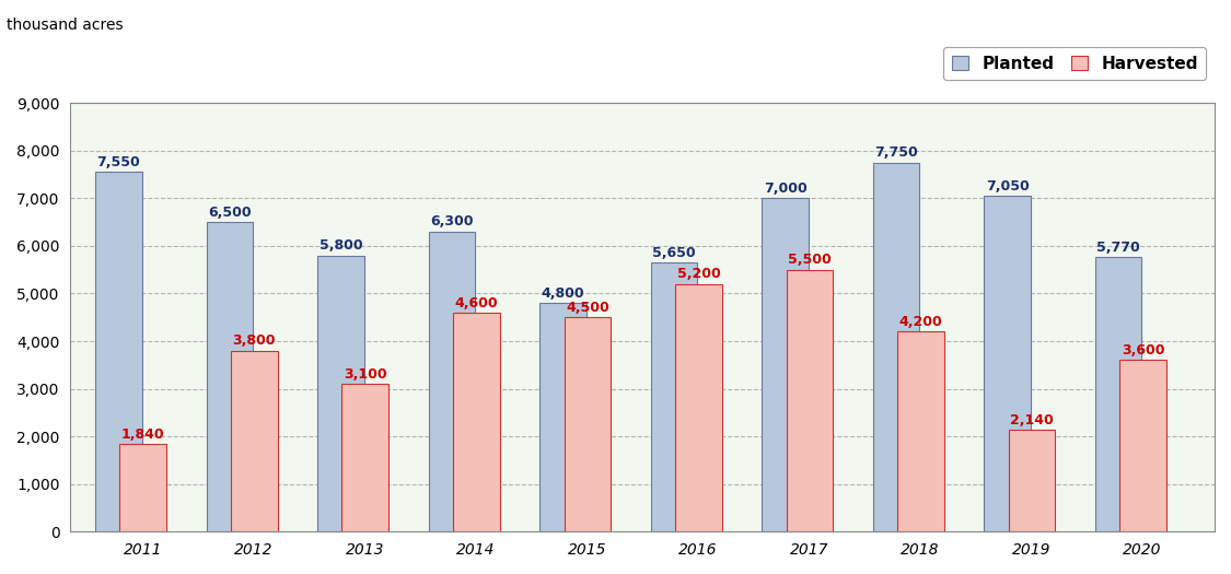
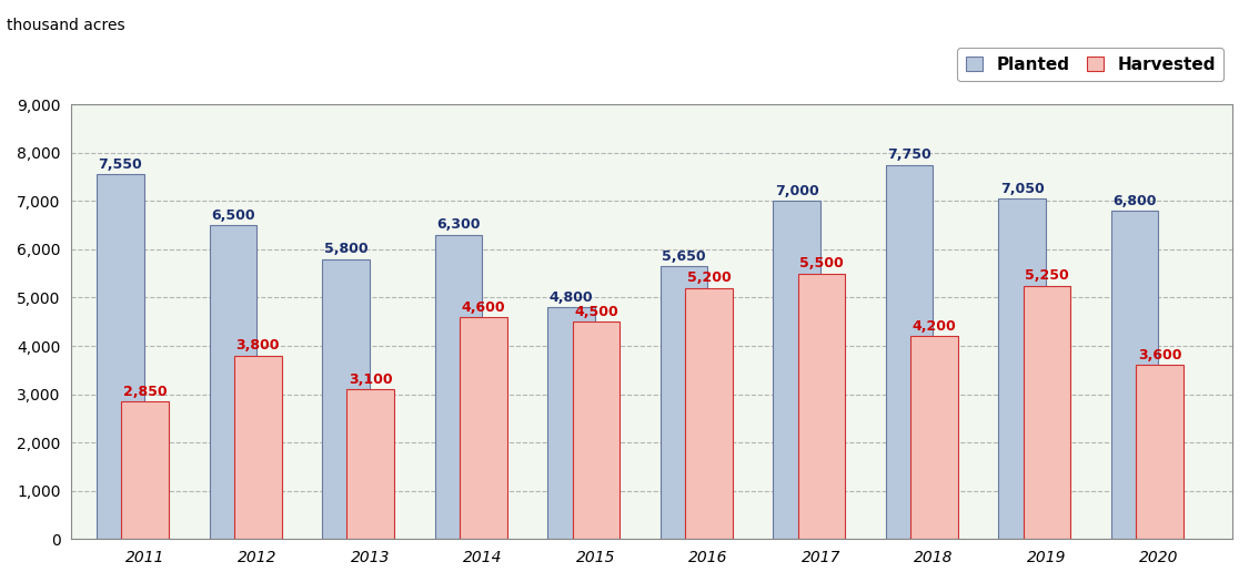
Harvested/2011: 1,840 -> 2,850
Harvested/2019: 2,140 -> 5,250
Planted/2020: 5,770 -> 6,800
